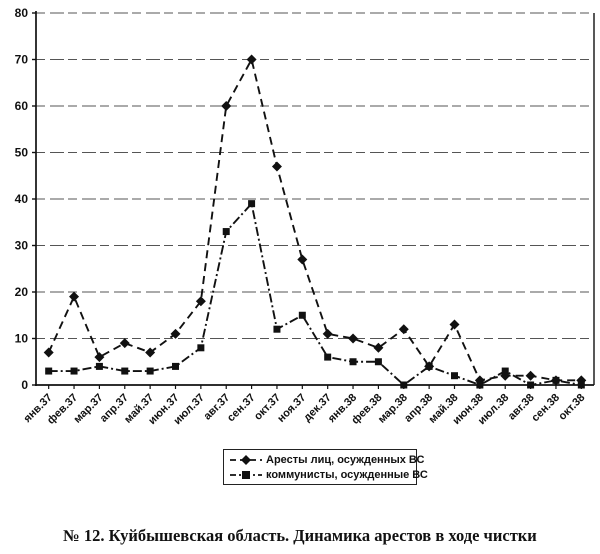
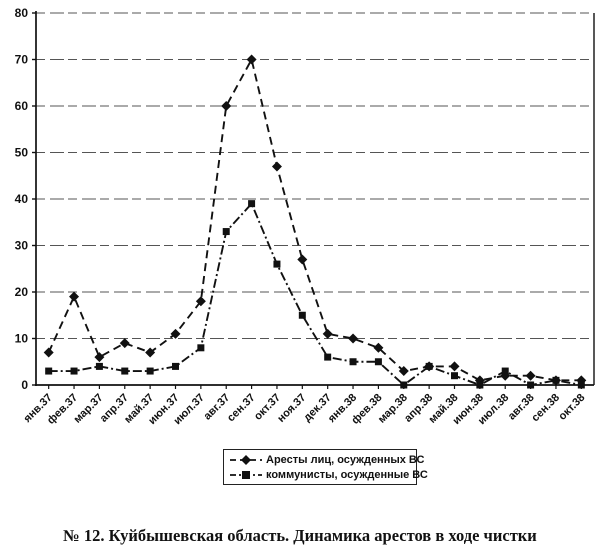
коммунисты, осужденные ВС/окт.37: 12 -> 26
Аресты лиц, осужденных ВС/мар.38: 12 -> 3
Аресты лиц, осужденных ВС/май.38: 13 -> 4
